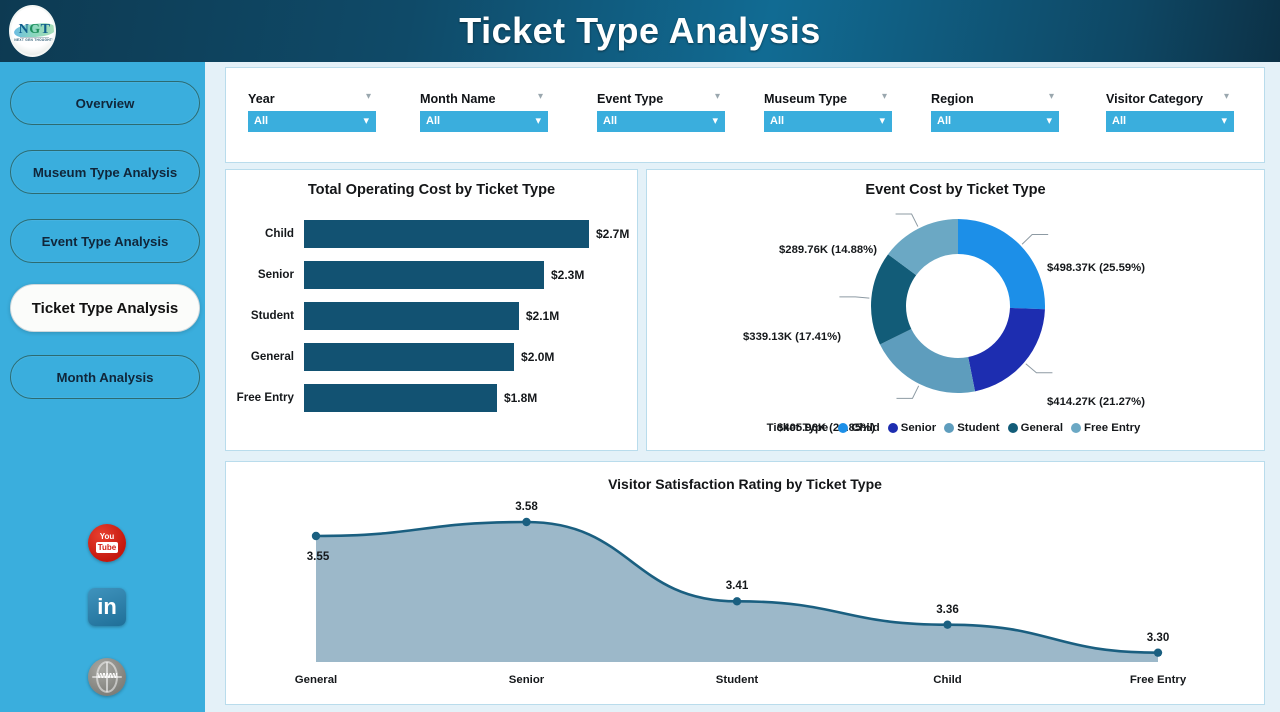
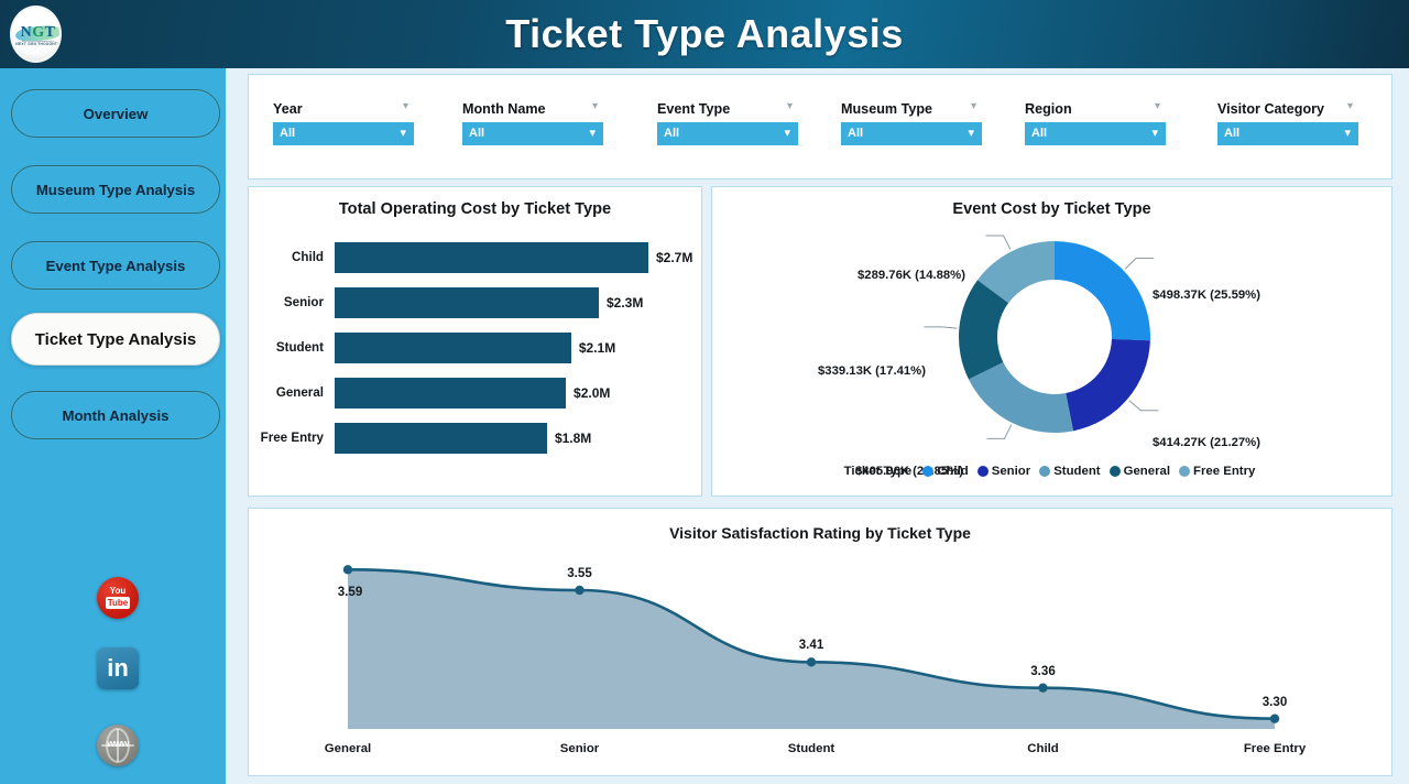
Visitor Satisfaction Rating by Ticket Type/General: 3.55 -> 3.59
Visitor Satisfaction Rating by Ticket Type/Senior: 3.58 -> 3.55
